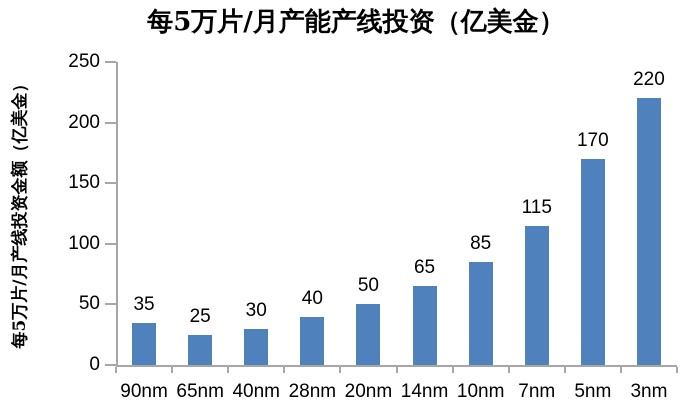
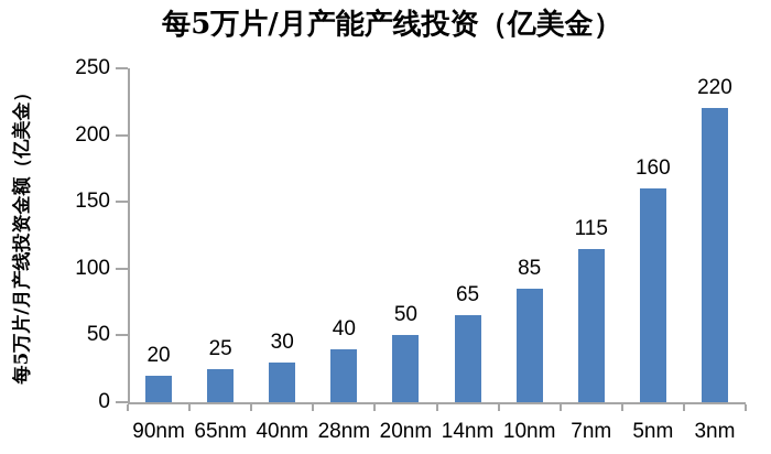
90nm: 35 -> 20
5nm: 170 -> 160
